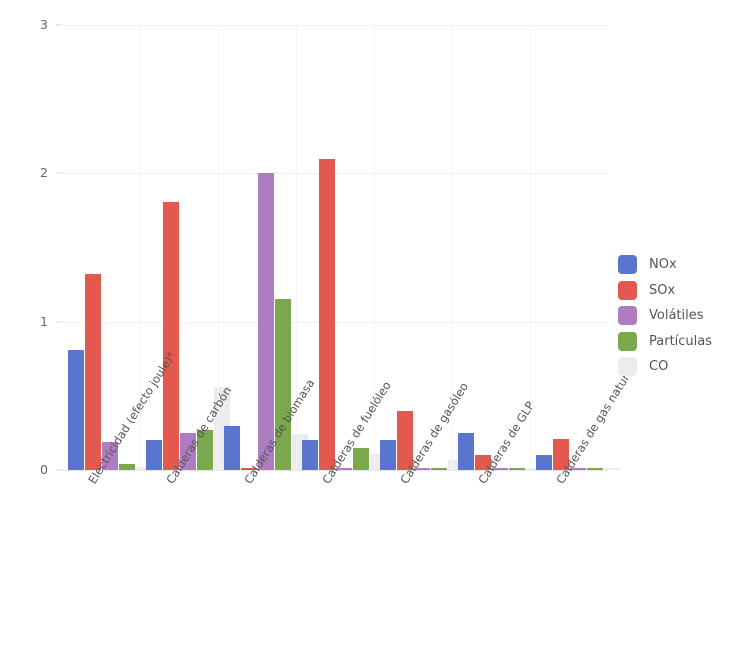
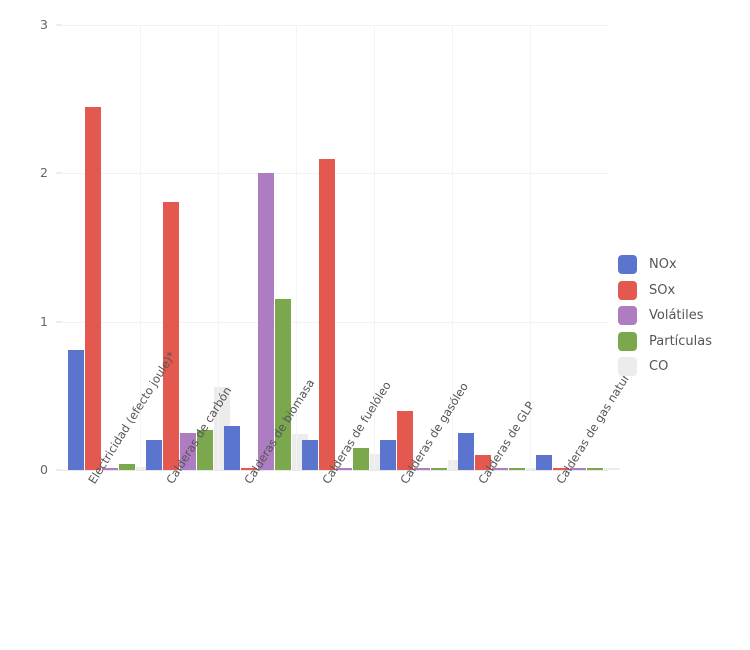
SOx/Electricidad (efecto joule)*: 1.32 -> 2.45
Volátiles/Electricidad (efecto joule)*: 0.19 -> 0.01
SOx/Calderas de gas natural: 0.21 -> 0.01
